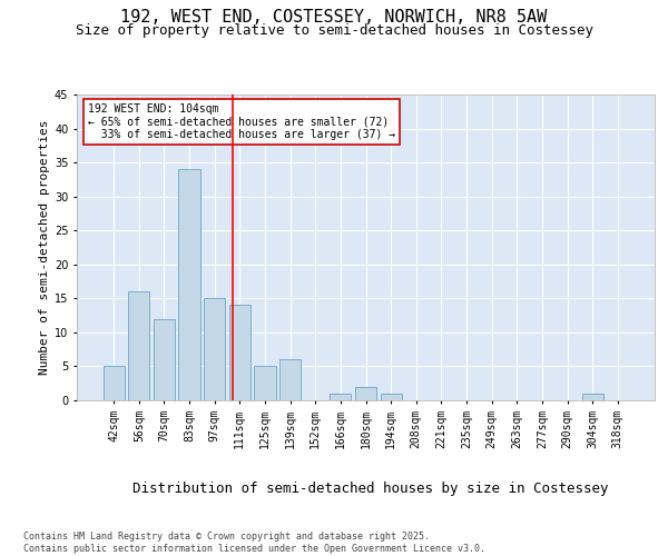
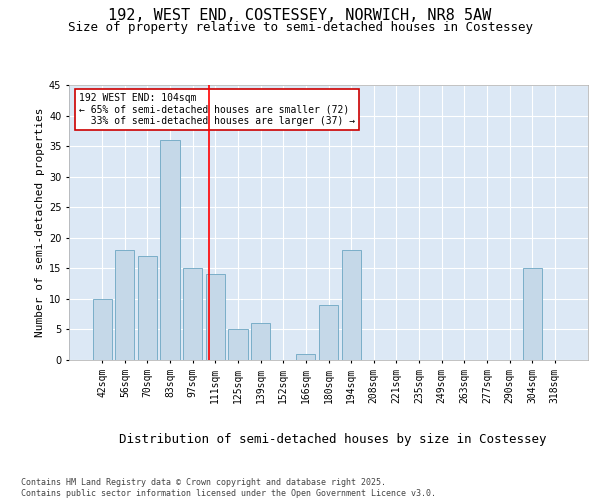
42sqm: 5 -> 10
56sqm: 16 -> 18
70sqm: 12 -> 17
83sqm: 34 -> 36
180sqm: 2 -> 9
194sqm: 1 -> 18
304sqm: 1 -> 15
